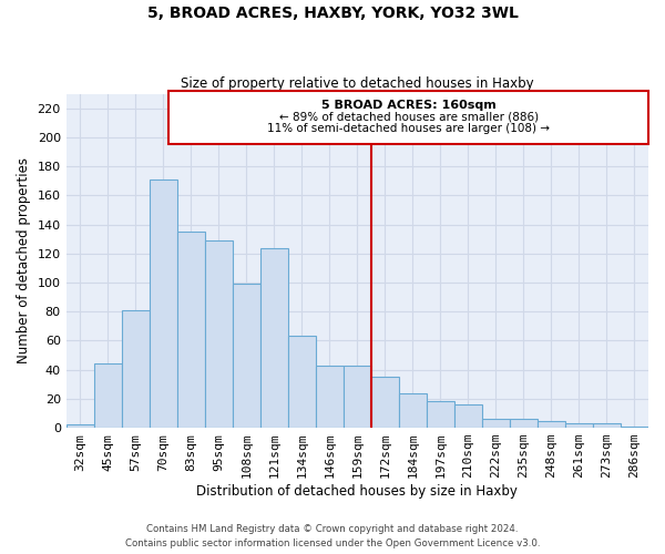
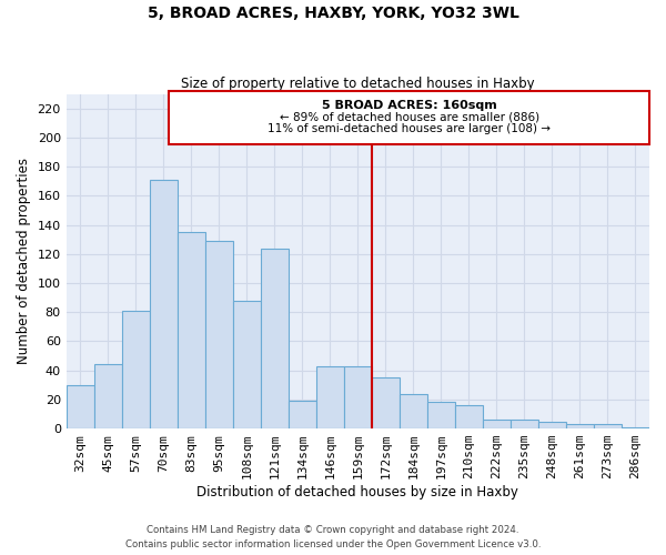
32sqm: 2 -> 30
108sqm: 99 -> 88
134sqm: 63 -> 19
